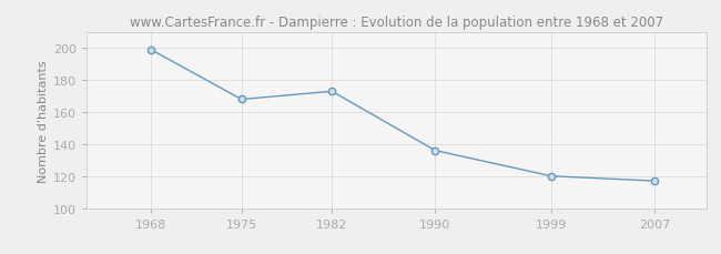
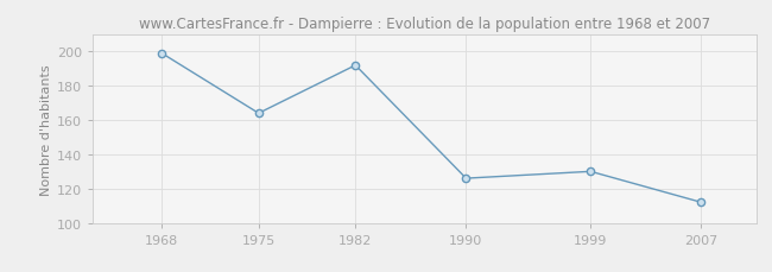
1975: 168 -> 164
1982: 173 -> 192
1990: 136 -> 126
1999: 120 -> 130
2007: 117 -> 112
